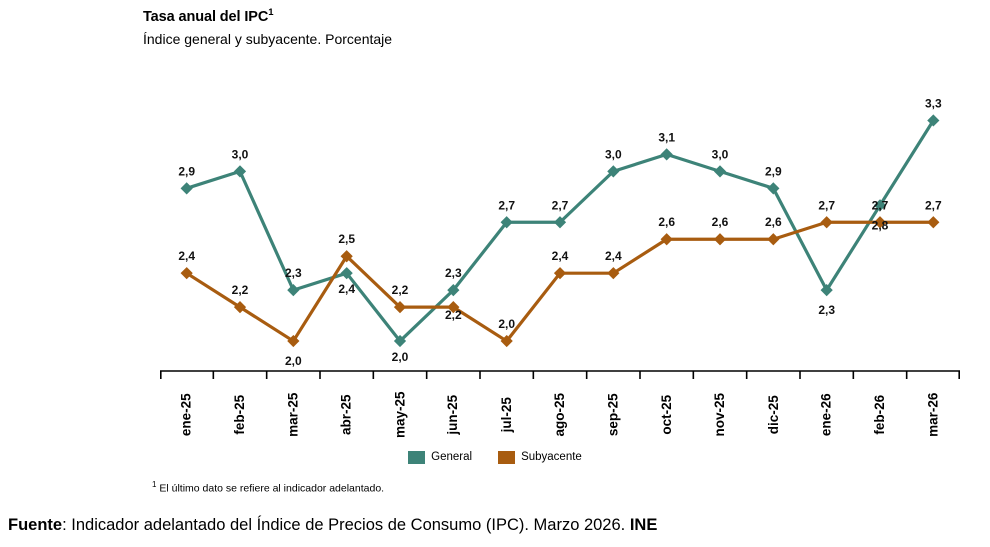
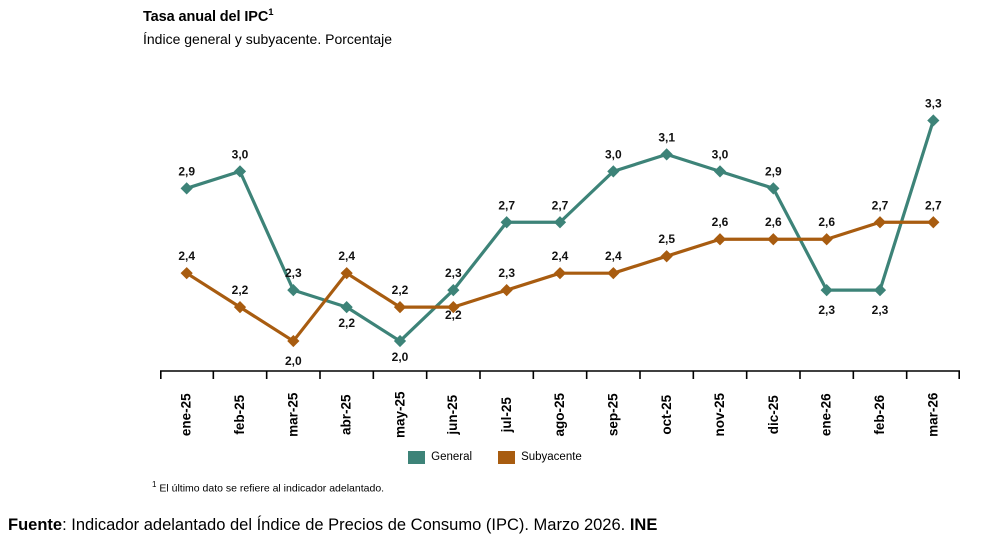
General/abr-25: 2,4 -> 2,2
Subyacente/abr-25: 2,5 -> 2,4
Subyacente/jul-25: 2,0 -> 2,3
Subyacente/oct-25: 2,6 -> 2,5
Subyacente/ene-26: 2,7 -> 2,6
General/feb-26: 2,8 -> 2,3
